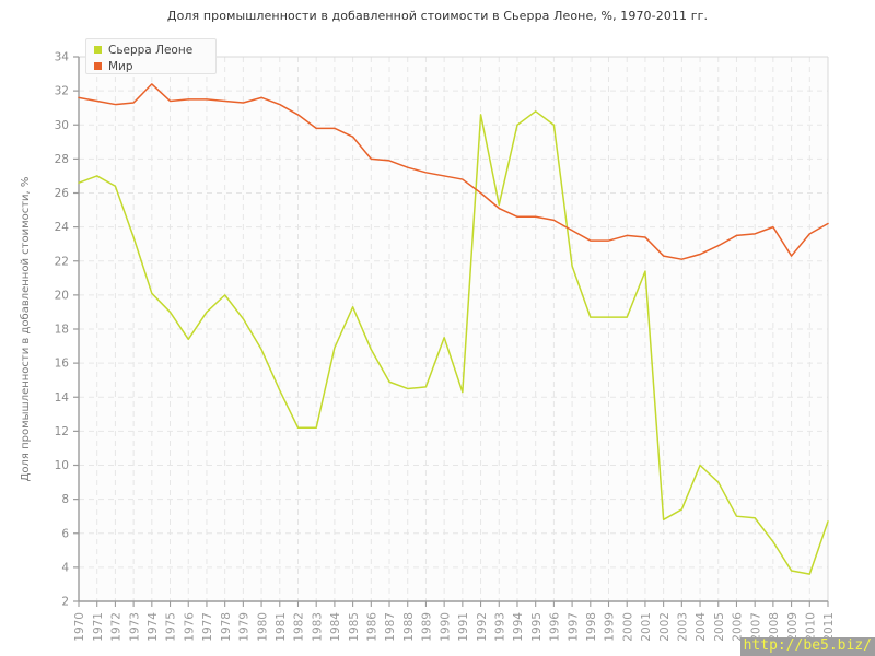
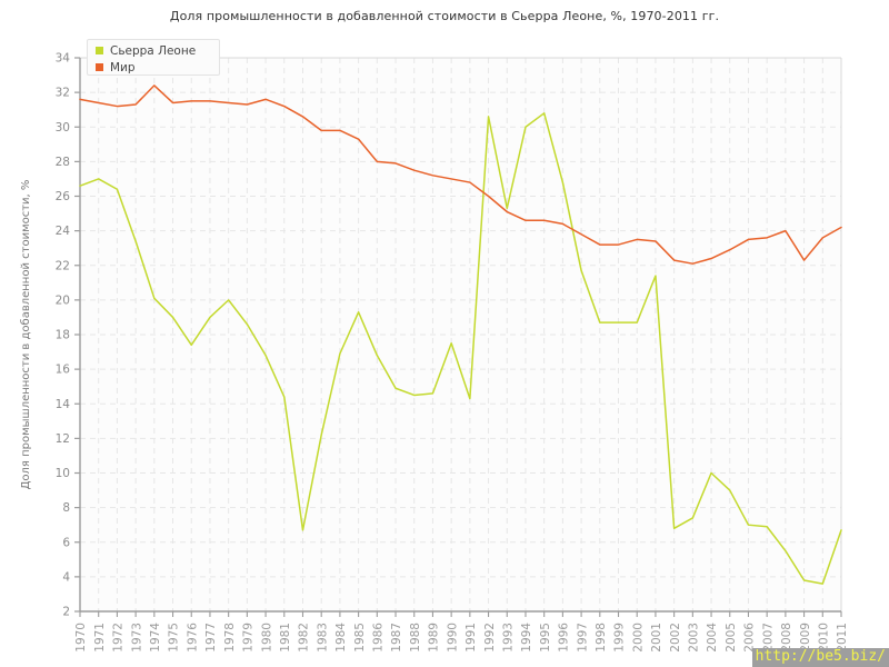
Сьерра Леоне/1982: 12.2 -> 6.7
Сьерра Леоне/1996: 30.0 -> 26.8
